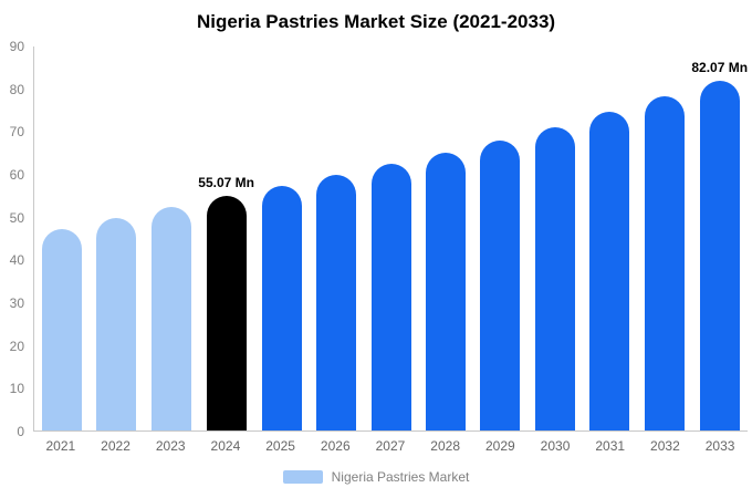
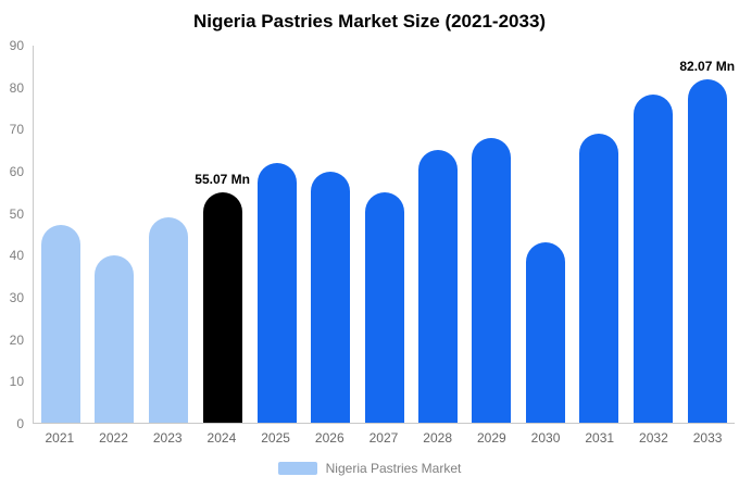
2022: 50 -> 40
2023: 52 -> 49
2025: 57 -> 62
2027: 62 -> 55
2030: 71 -> 43
2031: 75 -> 69
